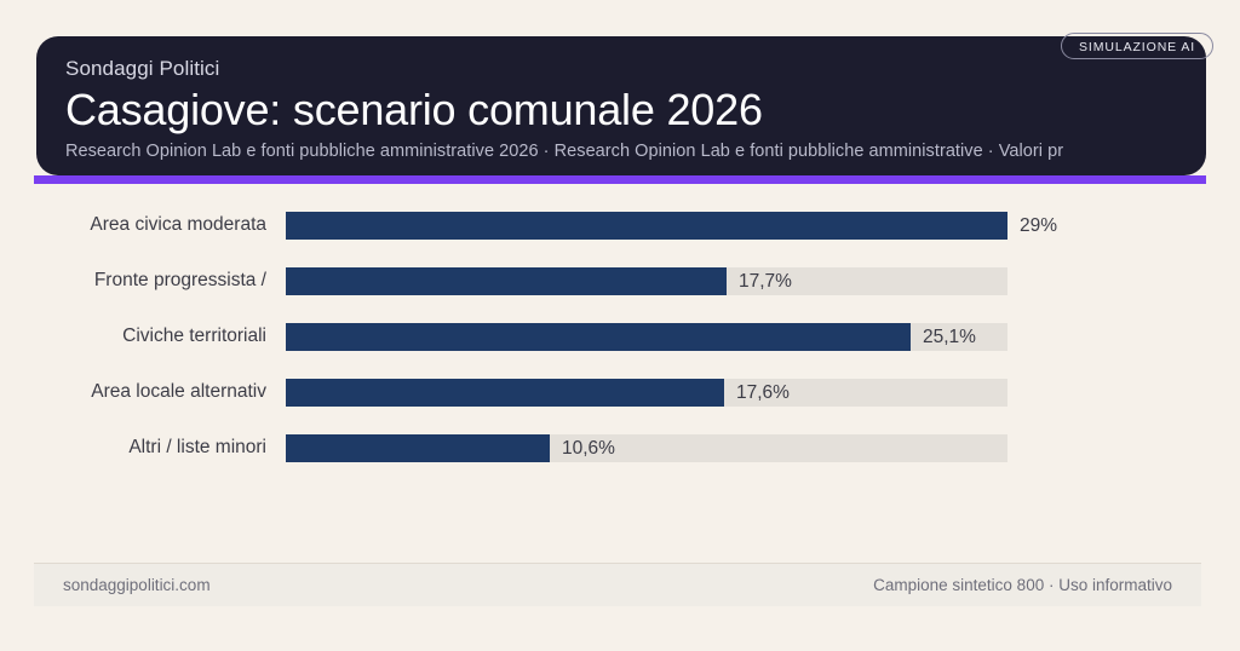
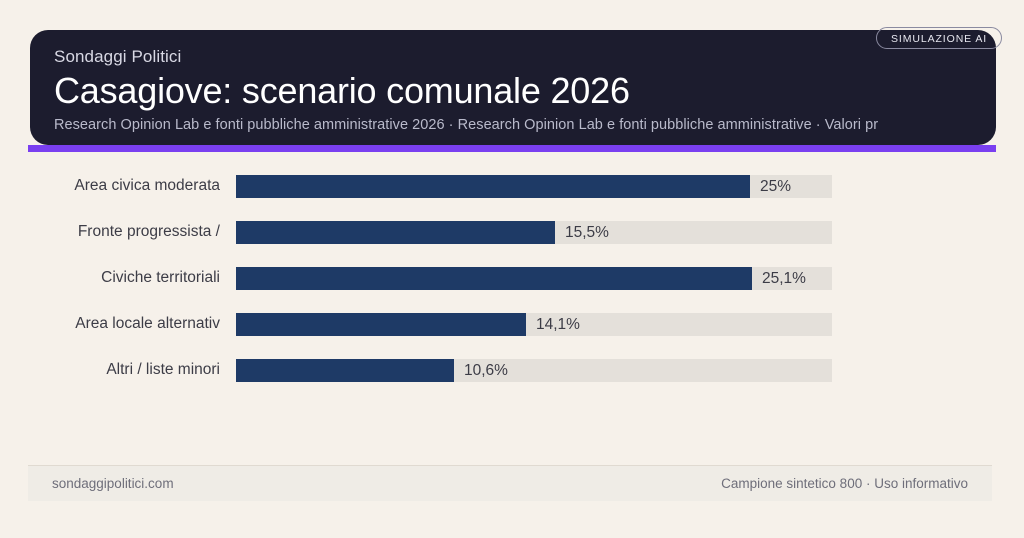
Area civica moderata: 29% -> 25%
Fronte progressista /: 17,7% -> 15,5%
Area locale alternativ: 17,6% -> 14,1%
